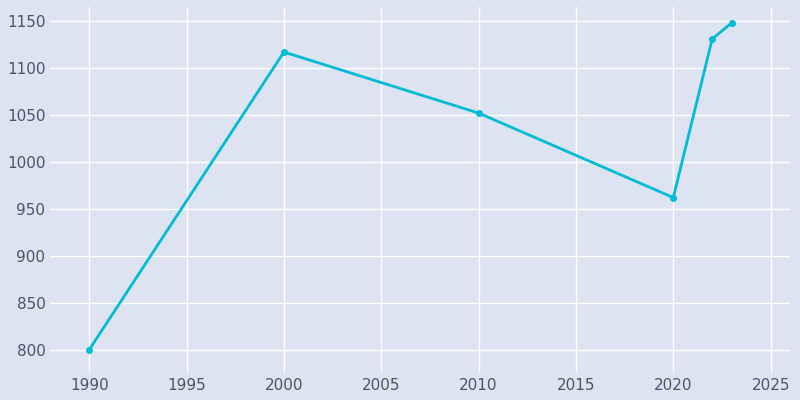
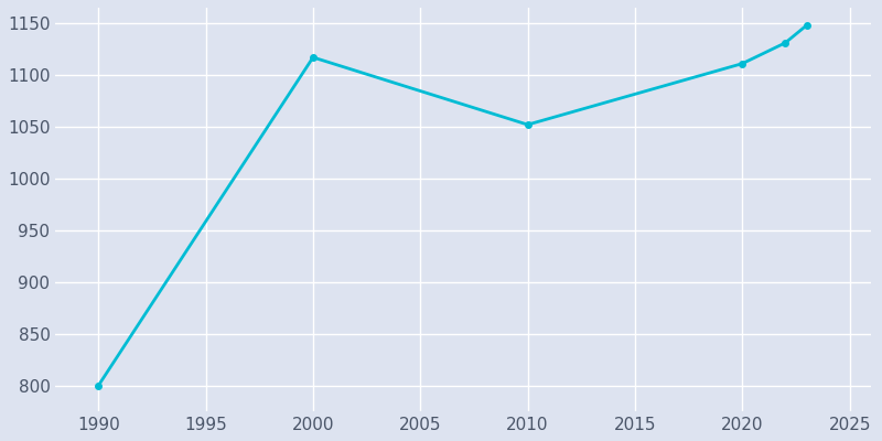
2020: 962 -> 1111
